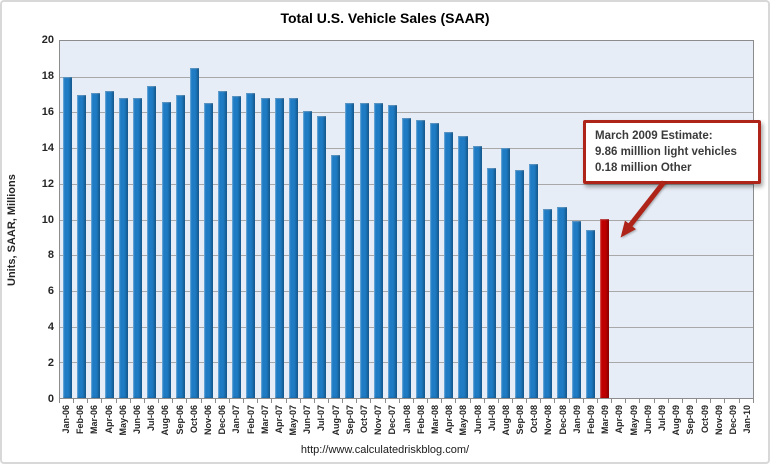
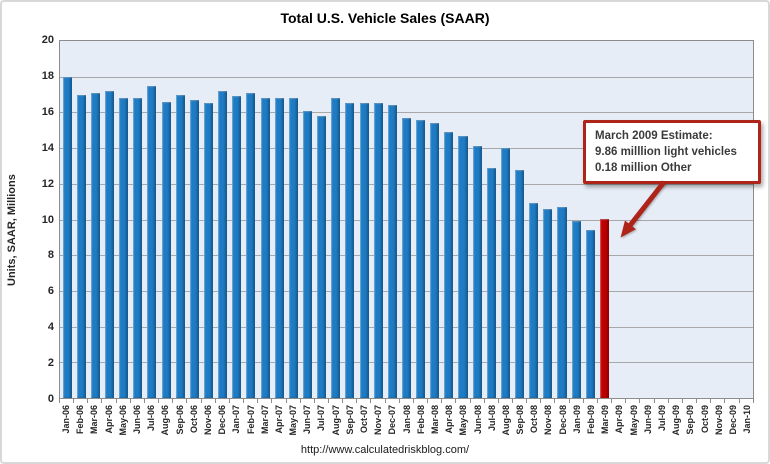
Oct-06: 18.5 -> 16.7
Aug-07: 13.6 -> 16.8
Oct-08: 13.1 -> 10.9
